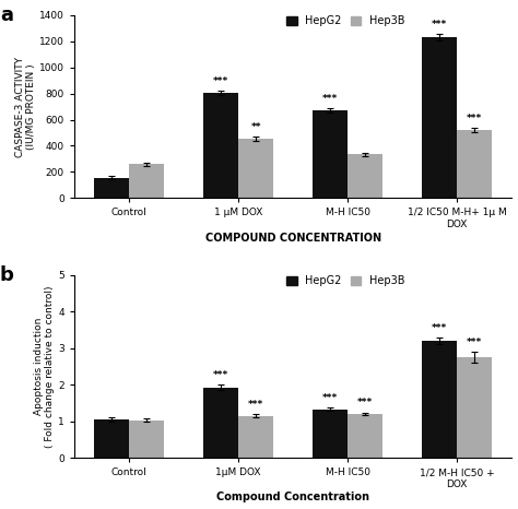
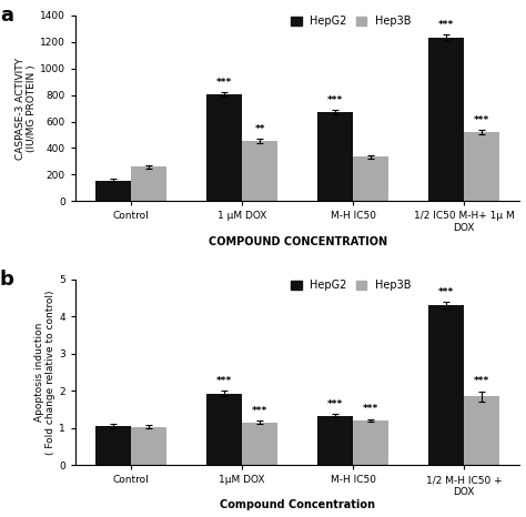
HepG2/1/2 M-H IC50 + DOX: 3.20 -> 4.30
Hep3B/1/2 M-H IC50 + DOX: 2.75 -> 1.85
